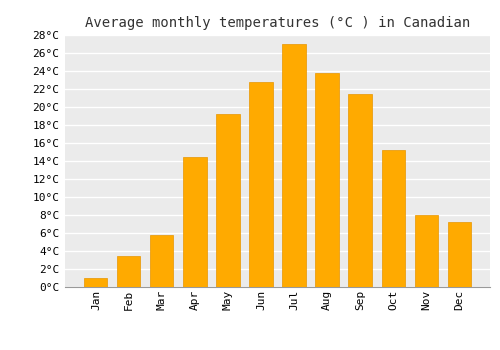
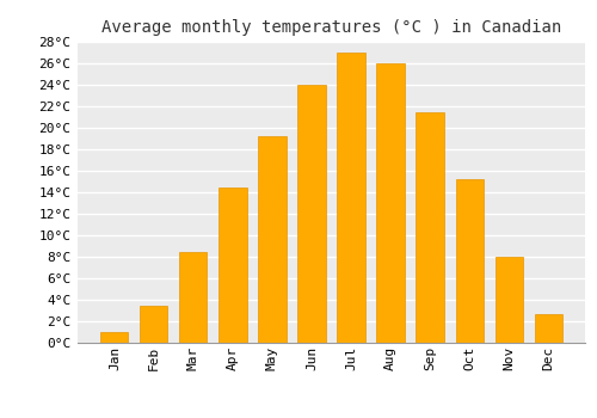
Mar: 5.8°C -> 8.5°C
Jun: 22.8°C -> 24.0°C
Aug: 23.8°C -> 26.0°C
Dec: 7.2°C -> 2.7°C
